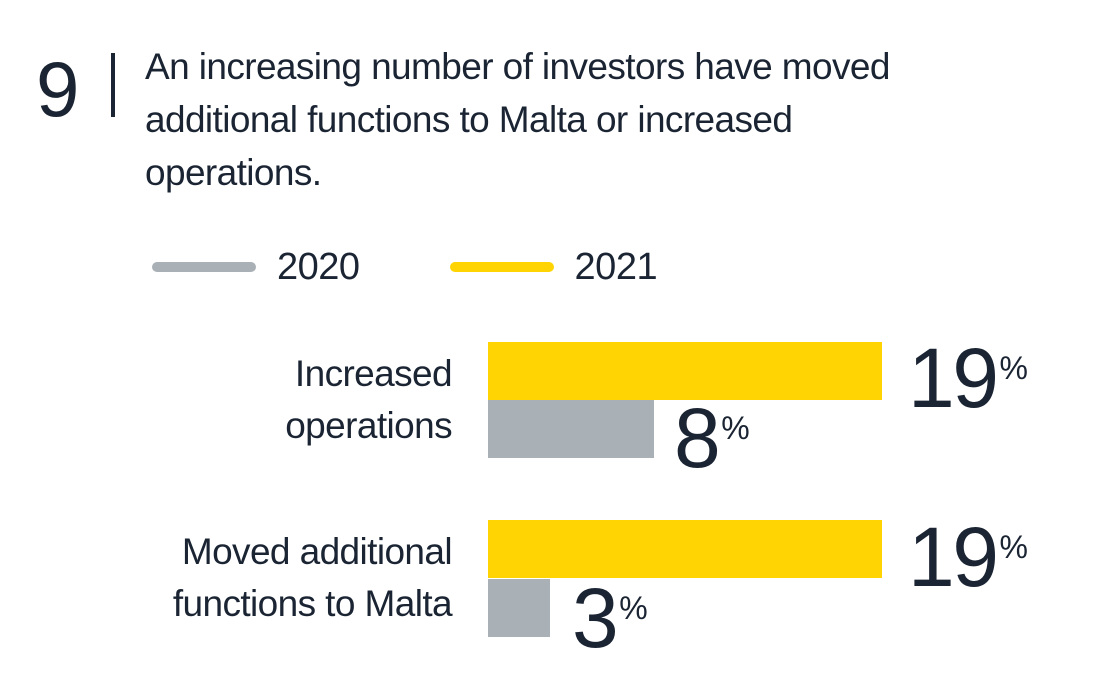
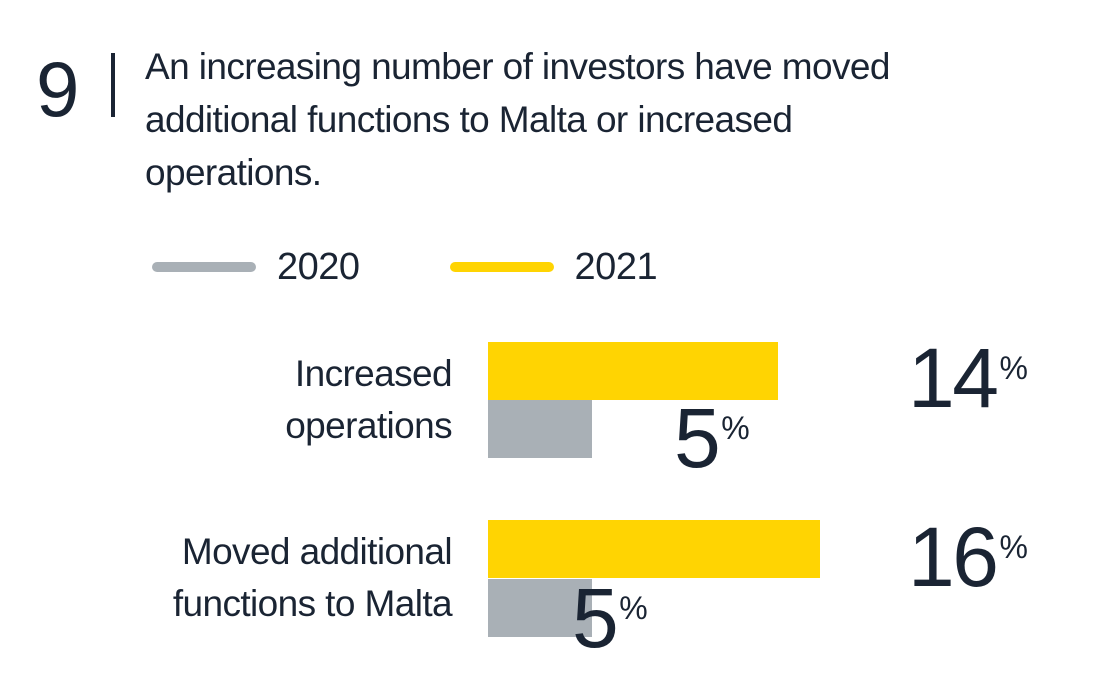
2021/Increased operations: 19 -> 14
2020/Increased operations: 8 -> 5
2021/Moved additional functions to Malta: 19 -> 16
2020/Moved additional functions to Malta: 3 -> 5
